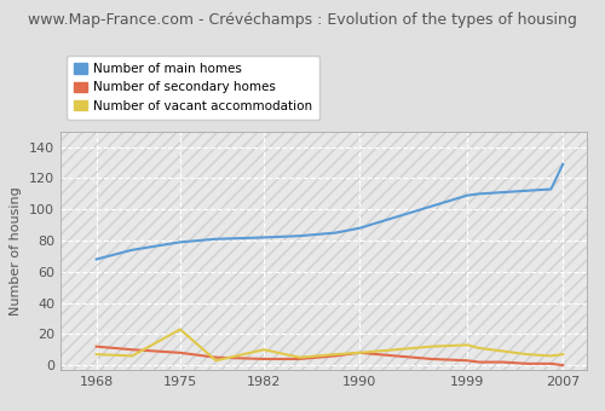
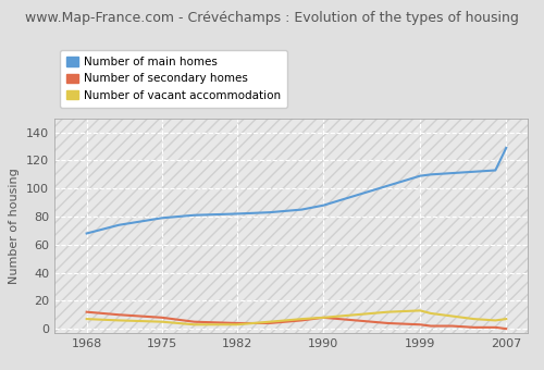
Number of vacant accommodation/1975: 23 -> 5
Number of vacant accommodation/1982: 10 -> 3
